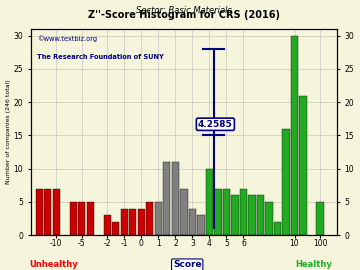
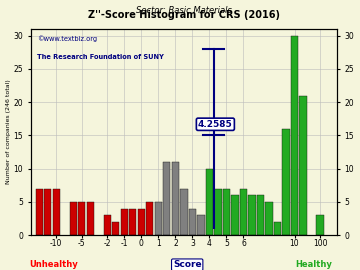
100: 5 -> 3
